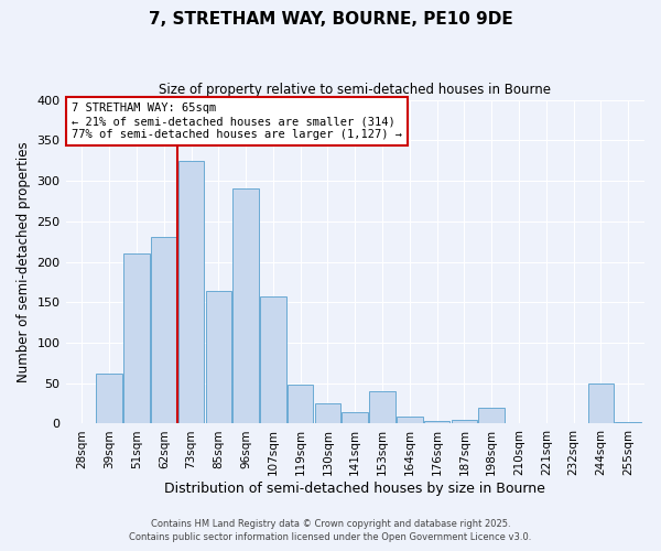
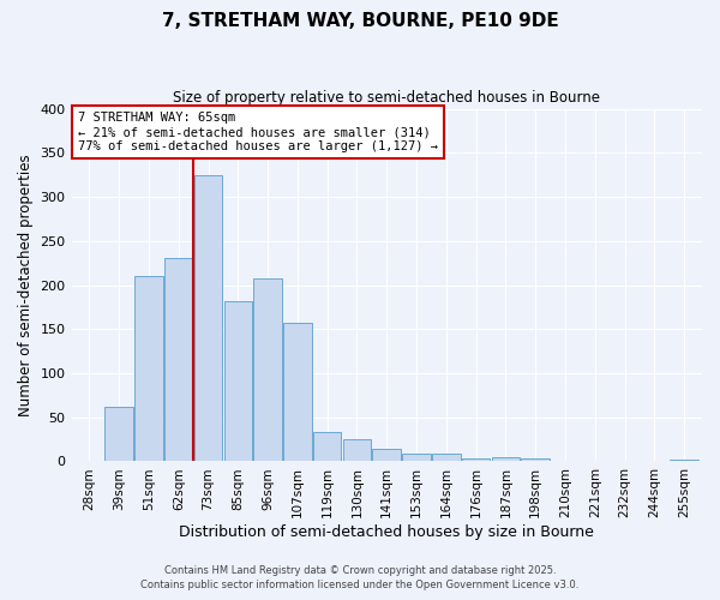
85sqm: 164 -> 182
96sqm: 290 -> 208
119sqm: 48 -> 33
153sqm: 40 -> 9
198sqm: 20 -> 3
244sqm: 50 -> 1
